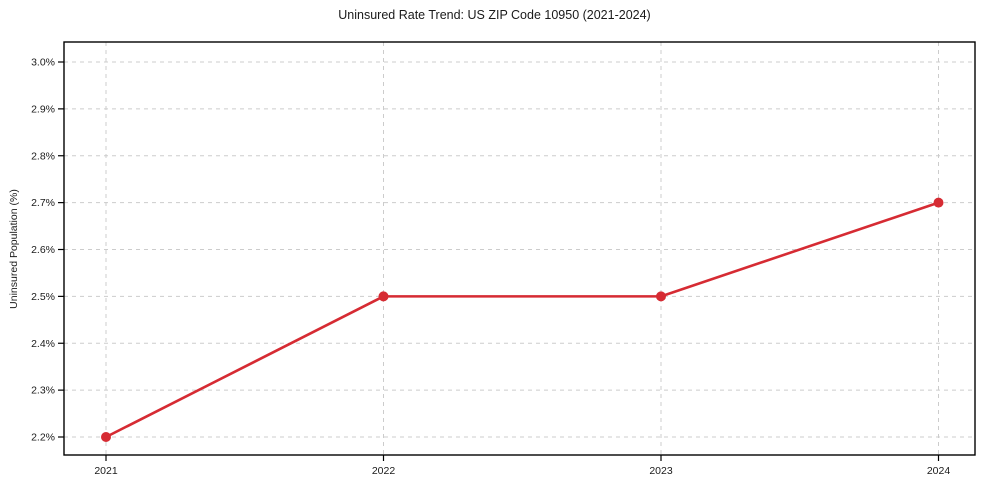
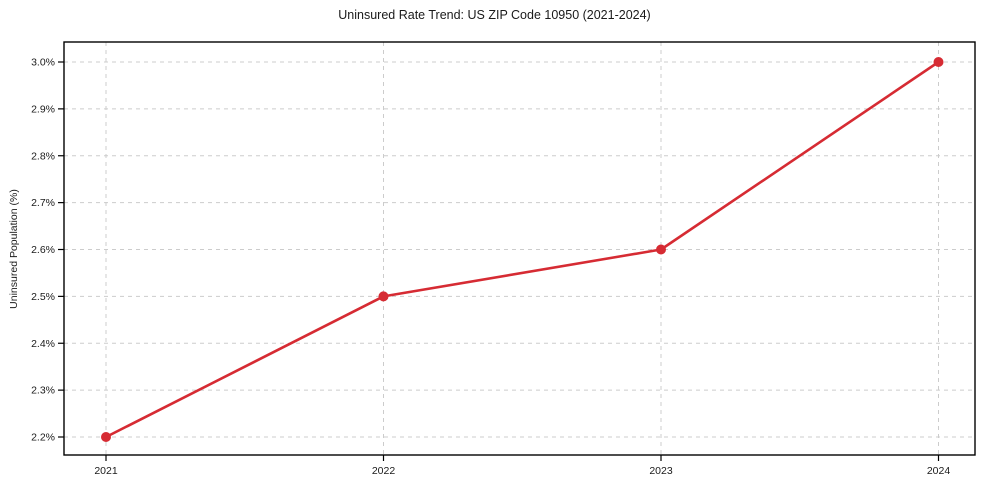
2023: 2.5% -> 2.6%
2024: 2.7% -> 3.0%
